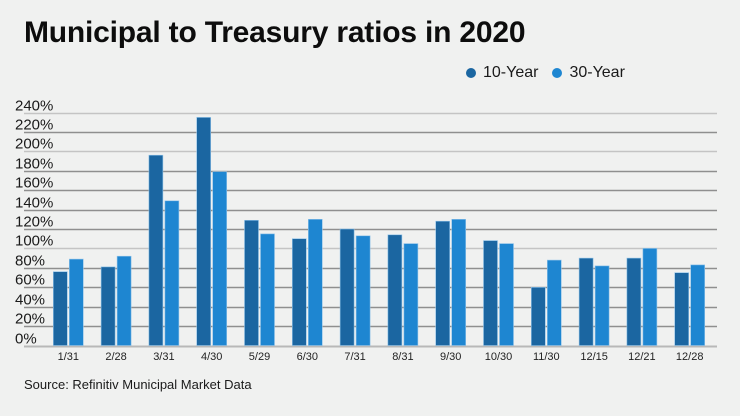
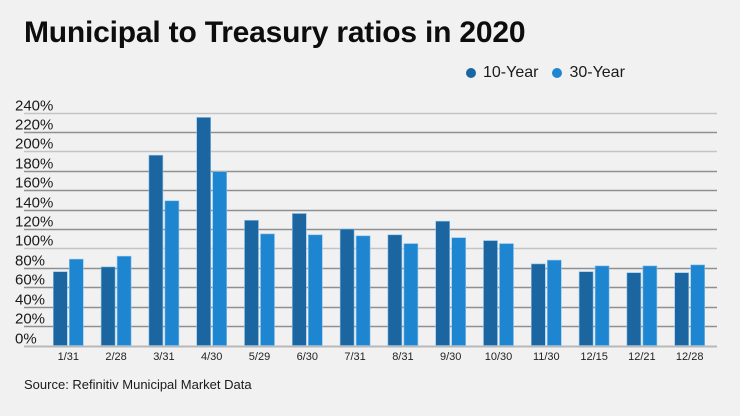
10-Year/6/30: 110% -> 140%
30-Year/6/30: 130% -> 110%
30-Year/9/30: 130% -> 110%
10-Year/11/30: 60% -> 80%
10-Year/12/15: 90% -> 80%
10-Year/12/21: 90% -> 80%
30-Year/12/21: 100% -> 80%
